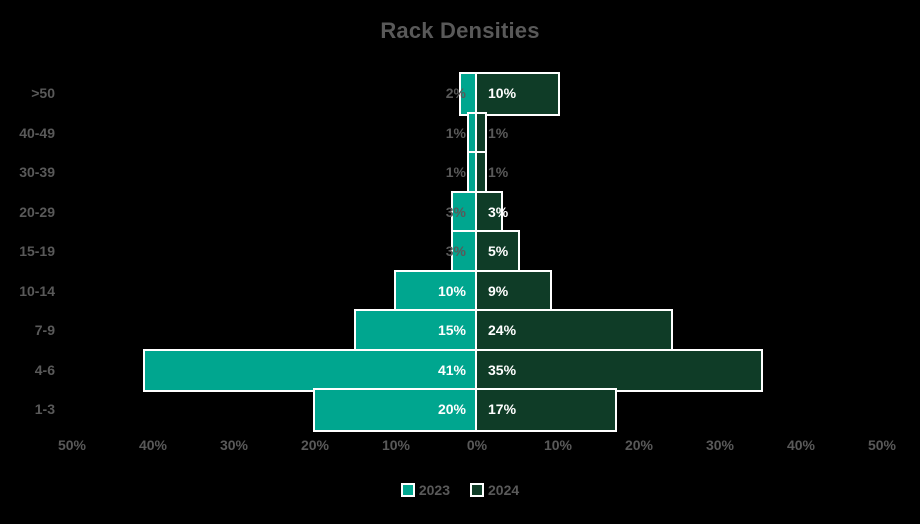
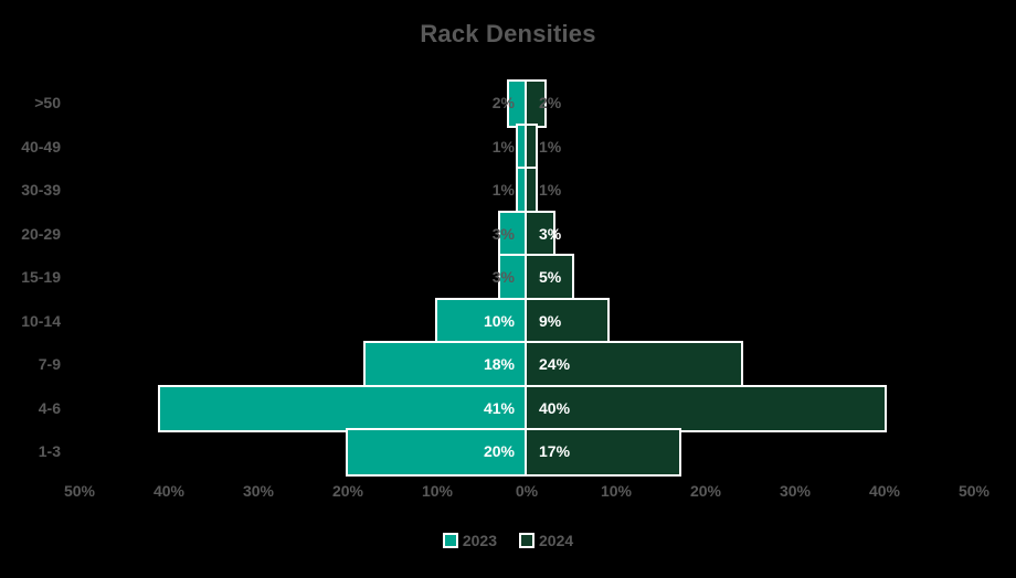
2024/>50: 10% -> 2%
2023/7-9: 15% -> 18%
2024/4-6: 35% -> 40%
